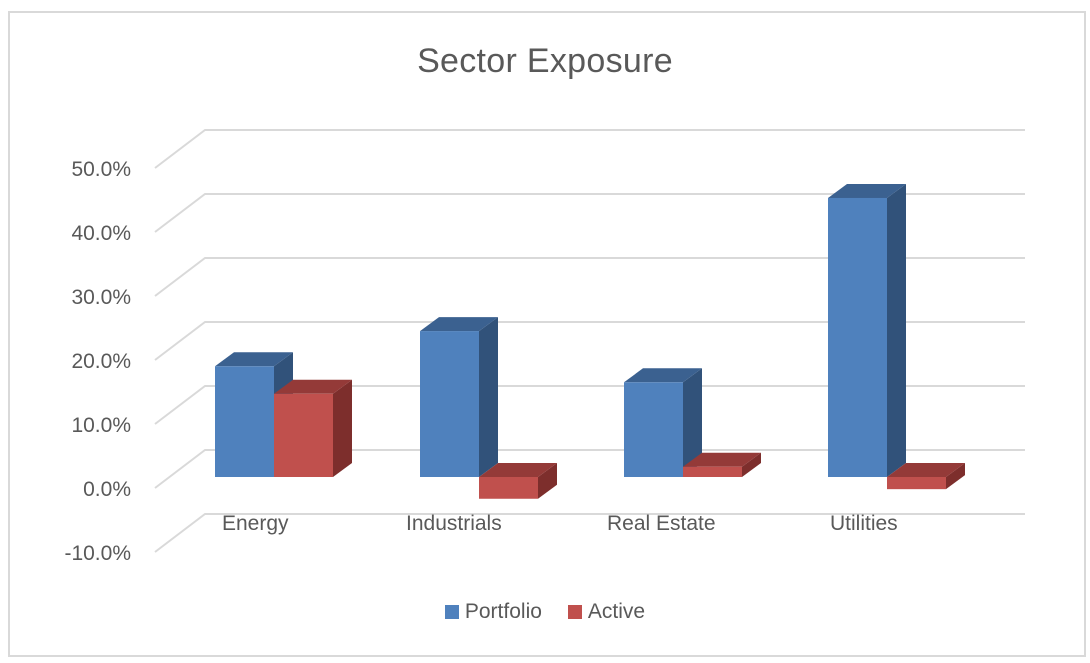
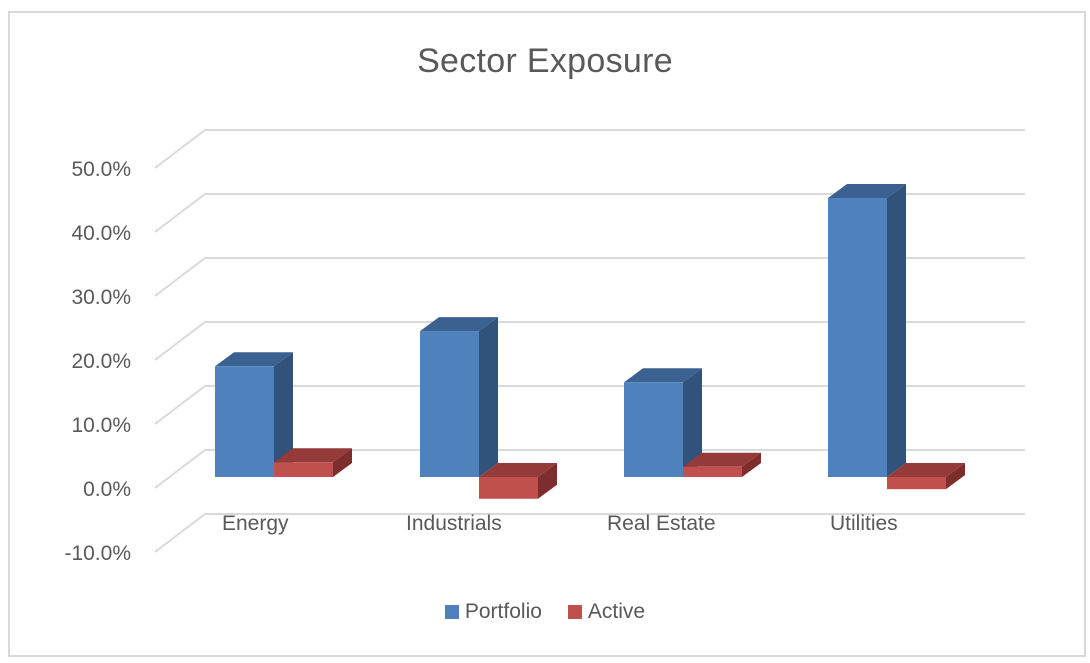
Active/Energy: 13% -> 2%
